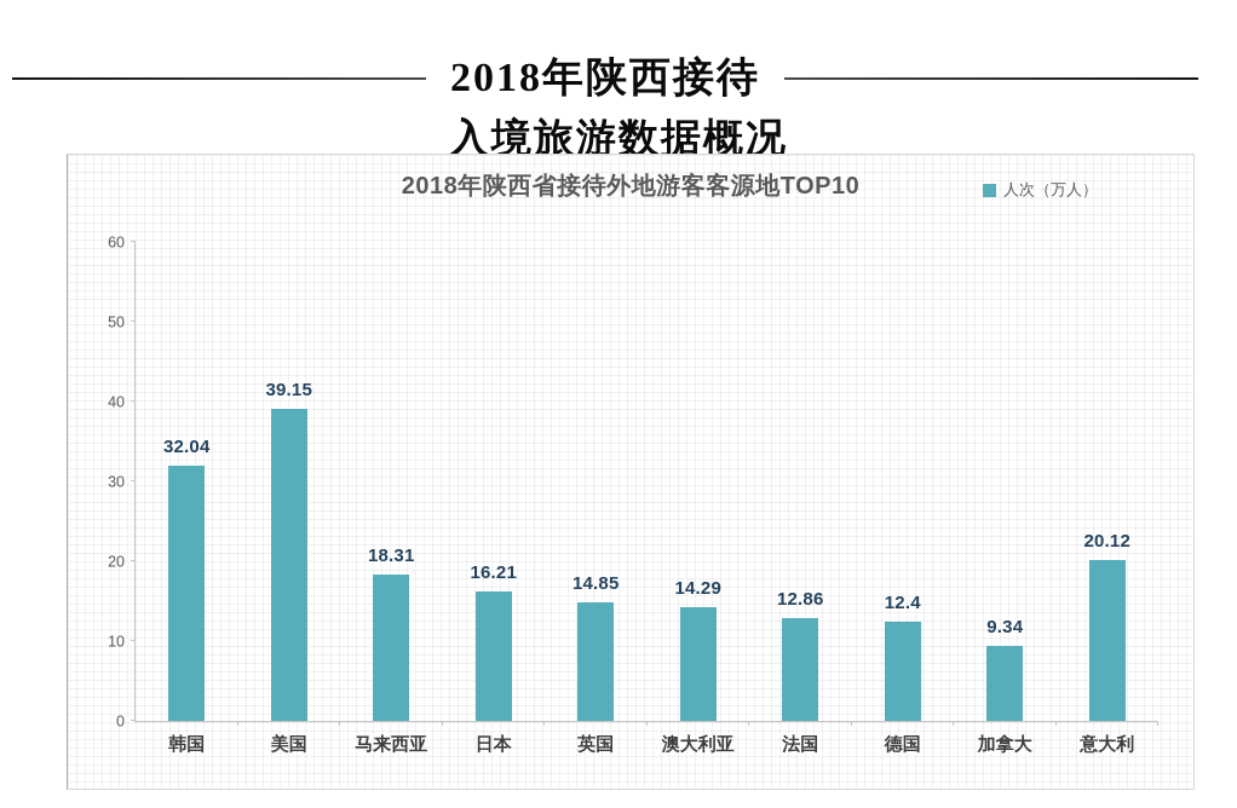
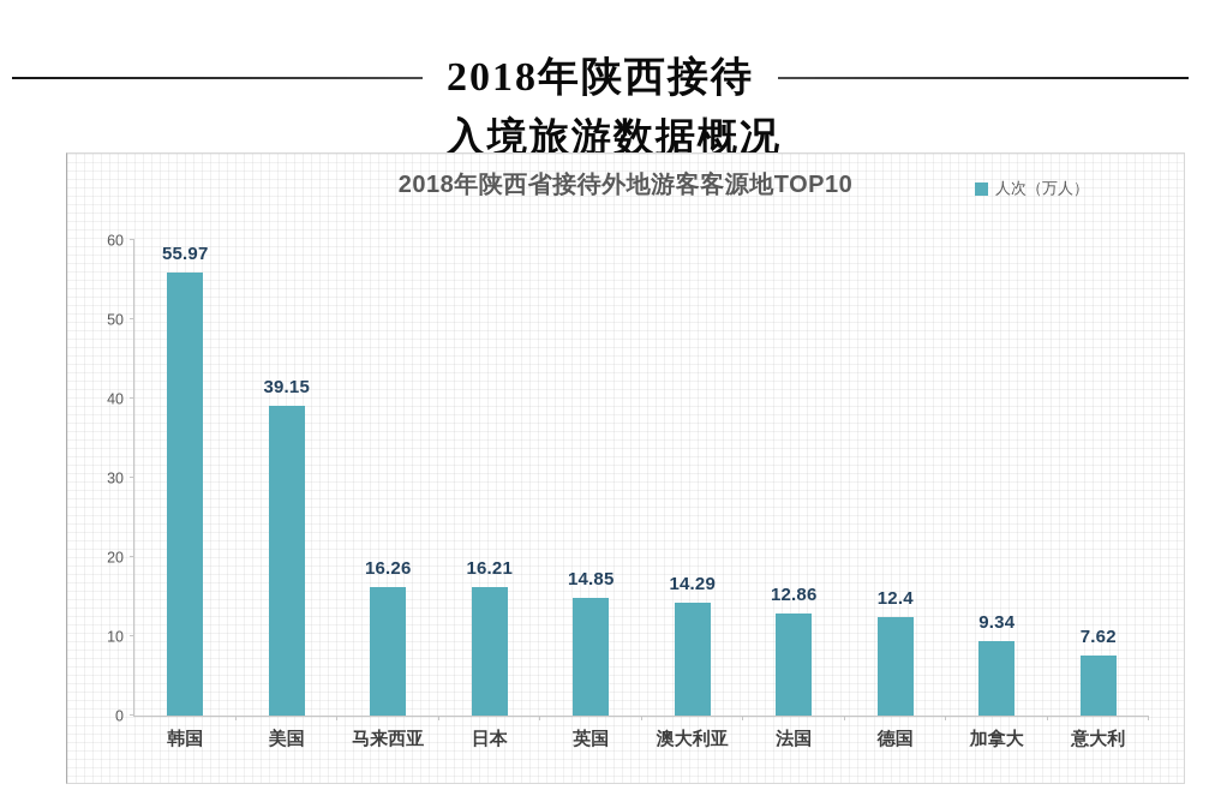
韩国: 32.04 -> 55.97
马来西亚: 18.31 -> 16.26
意大利: 20.12 -> 7.62
